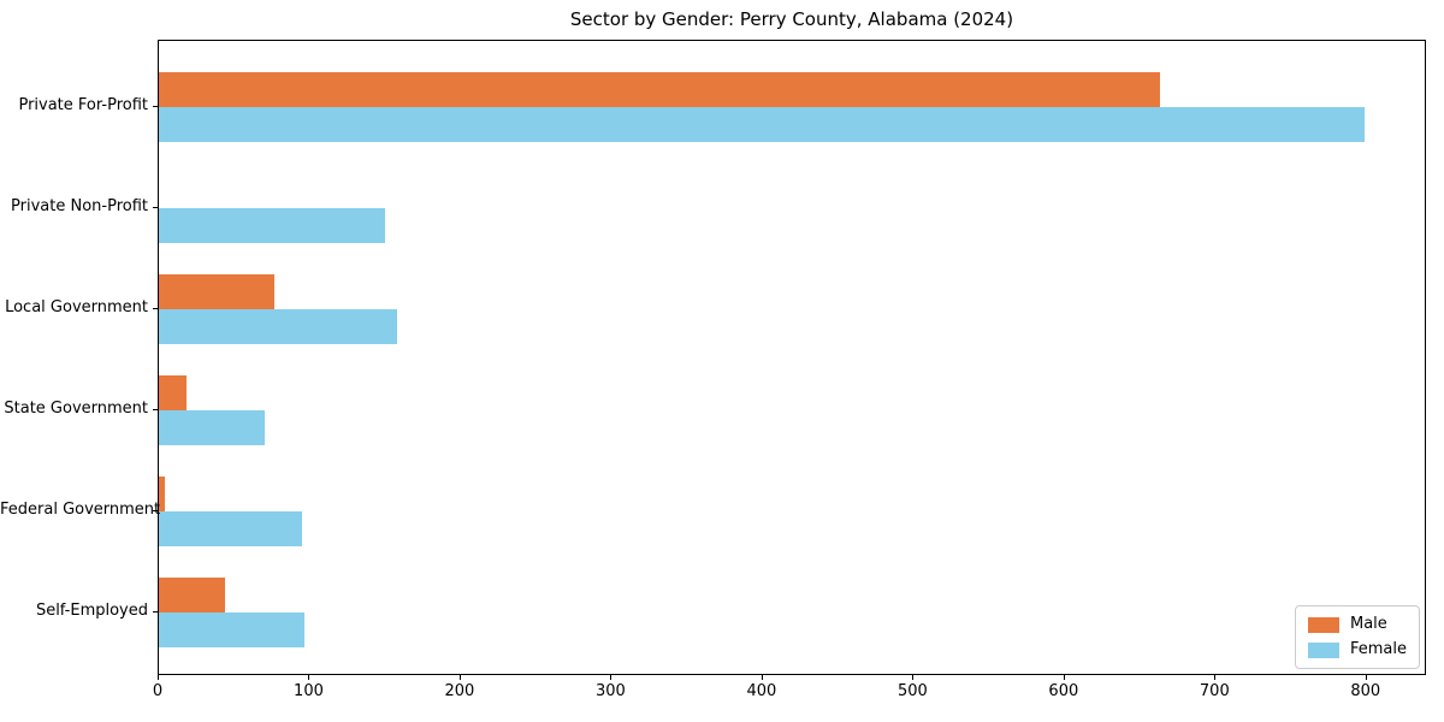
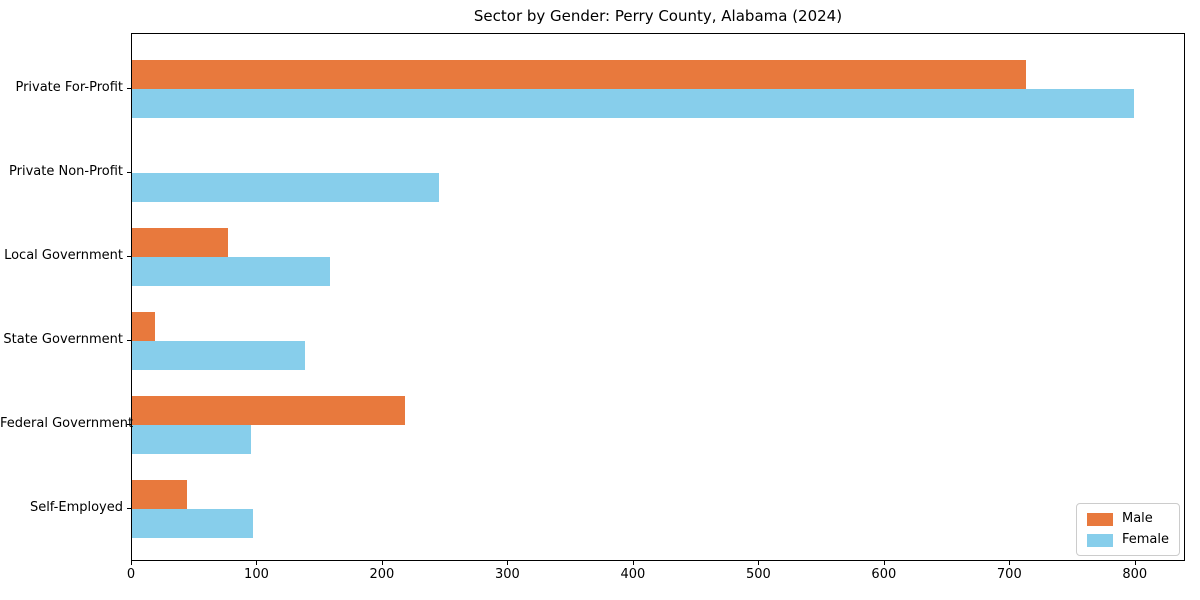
Male/Private For-Profit: 664 -> 714
Female/Private Non-Profit: 150 -> 245
Female/State Government: 70 -> 138
Male/Federal Government: 4 -> 218
